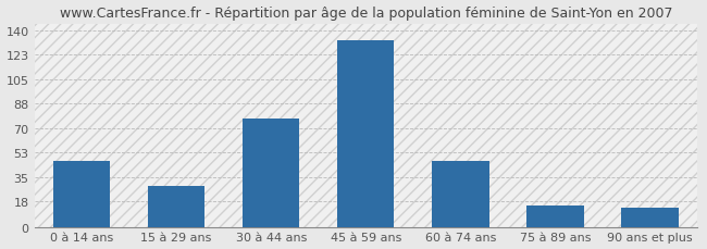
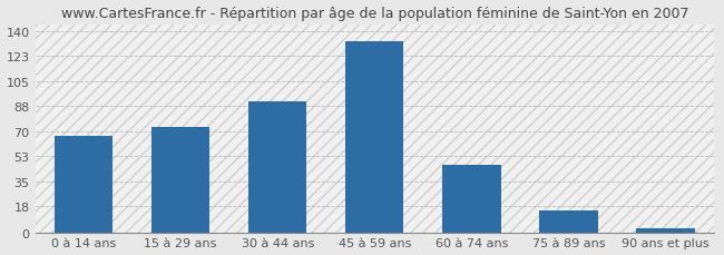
0 à 14 ans: 47 -> 67
15 à 29 ans: 29 -> 73
30 à 44 ans: 77 -> 91
90 ans et plus: 14 -> 3
